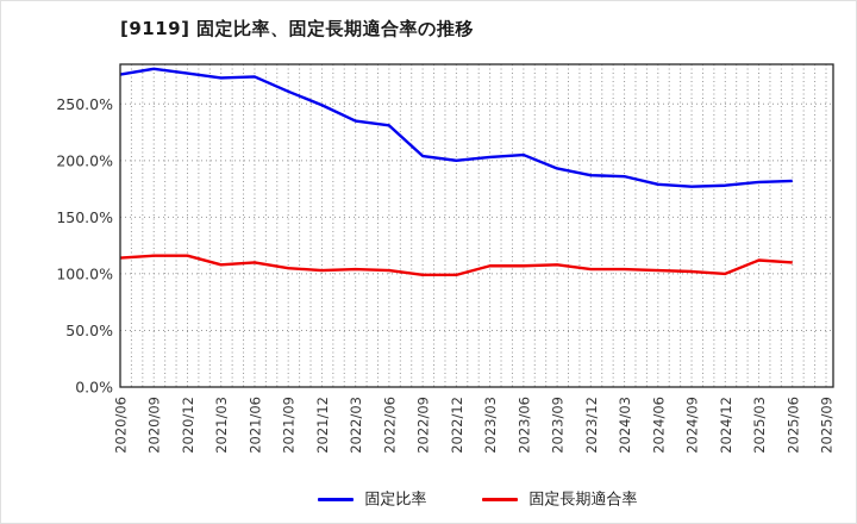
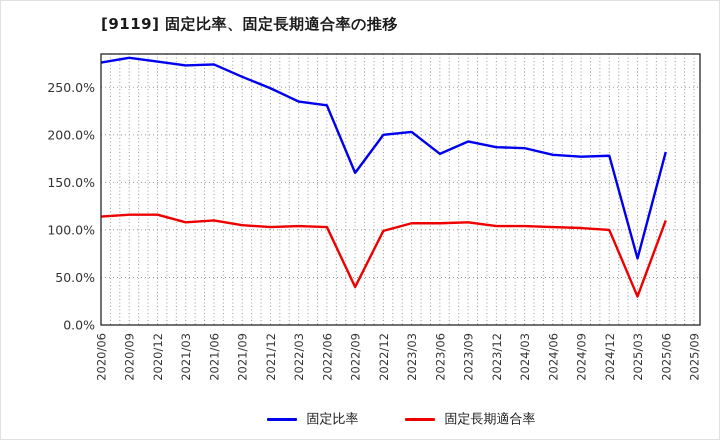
固定比率/2022/09: 200% -> 160%
固定長期適合率/2022/09: 100% -> 40%
固定比率/2023/06: 200% -> 180%
固定比率/2025/03: 180% -> 70%
固定長期適合率/2025/03: 110% -> 30%
